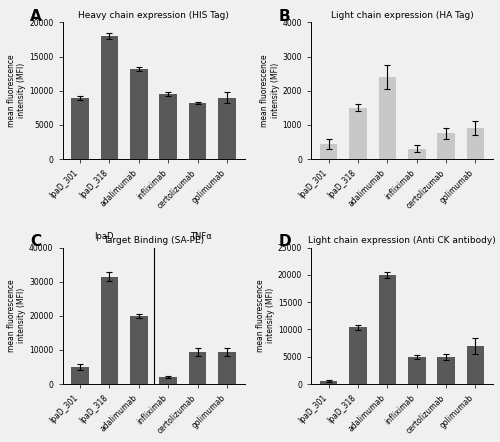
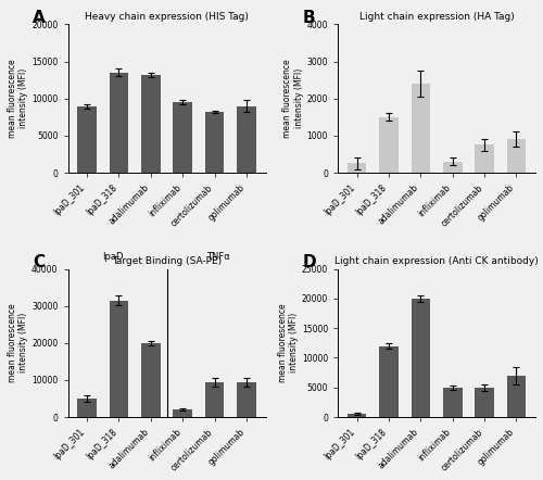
Heavy chain expression (HIS Tag)/IpaD_318: 18000 -> 13500
Light chain expression (HA Tag)/IpaD_301: 450 -> 250
Light chain expression (Anti CK antibody)/IpaD_318: 10400 -> 12000
